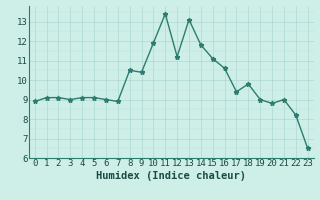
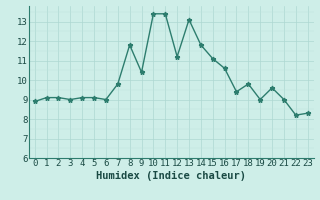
7: 8.9 -> 9.8
8: 10.5 -> 11.8
10: 11.9 -> 13.4
20: 8.8 -> 9.6
23: 6.5 -> 8.3
